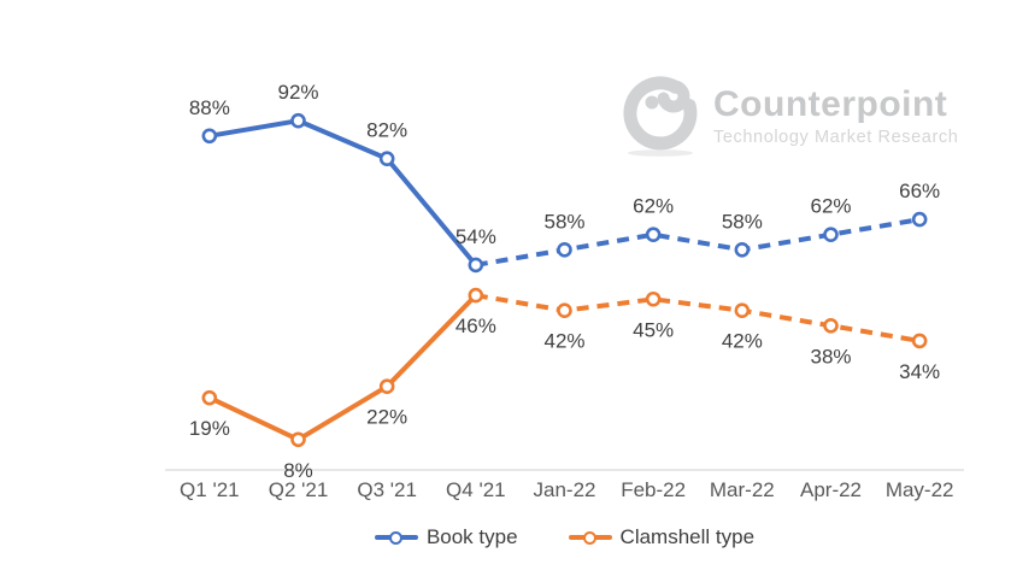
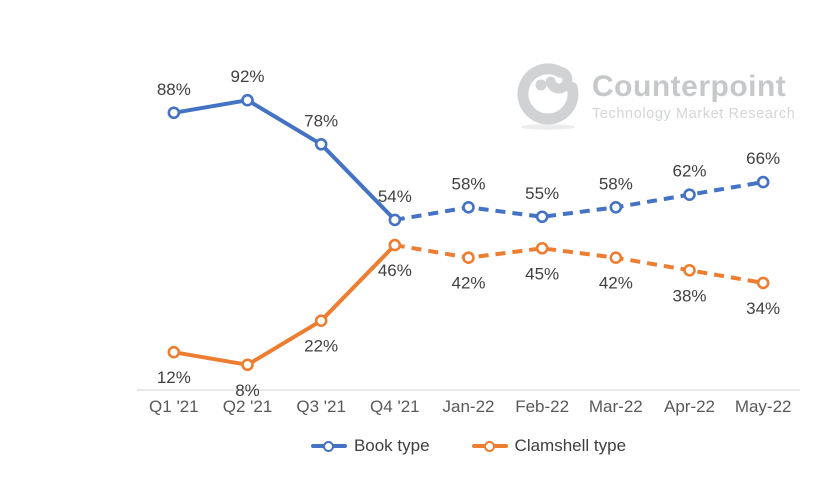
Clamshell type/Q1 '21: 19% -> 12%
Book type/Q3 '21: 82% -> 78%
Book type/Feb-22: 62% -> 55%
